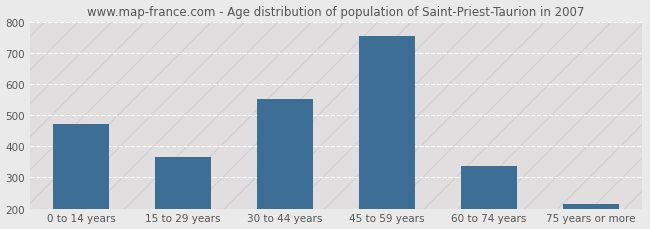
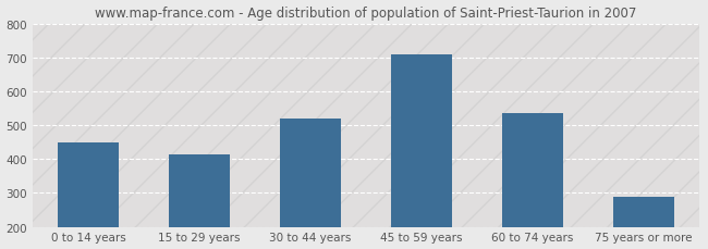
0 to 14 years: 470 -> 450
15 to 29 years: 365 -> 415
30 to 44 years: 550 -> 520
45 to 59 years: 755 -> 710
60 to 74 years: 335 -> 535
75 years or more: 215 -> 290
